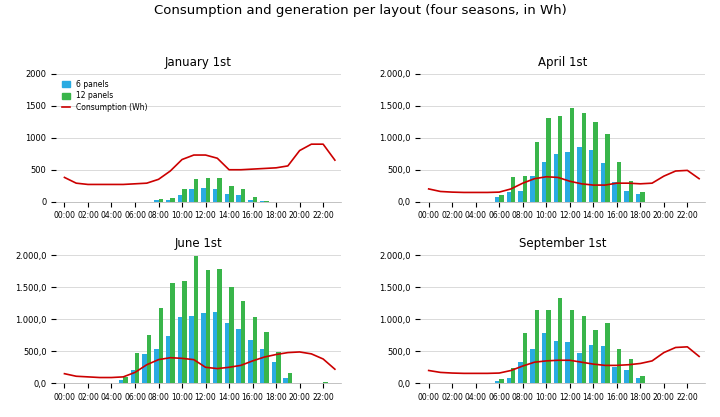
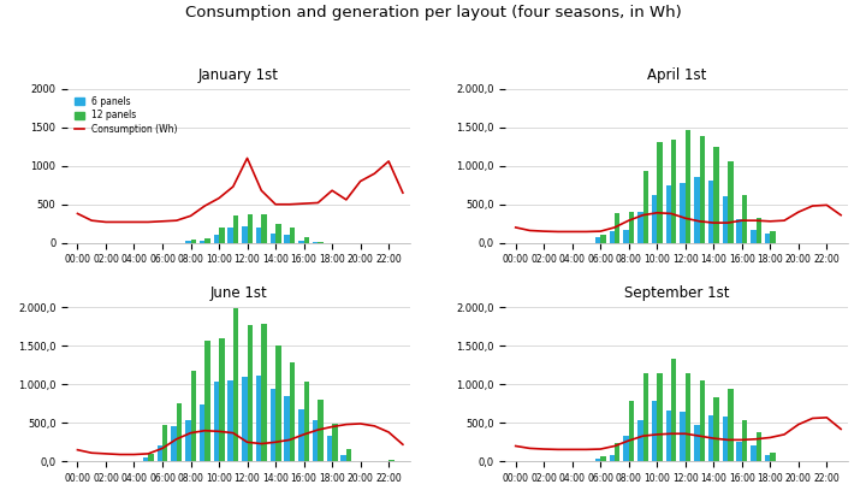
January 1st/Consumption (Wh)/10:00: 660 -> 580
January 1st/Consumption (Wh)/12:00: 730 -> 1100
January 1st/Consumption (Wh)/18:00: 530 -> 680
January 1st/Consumption (Wh)/22:00: 900 -> 1060
